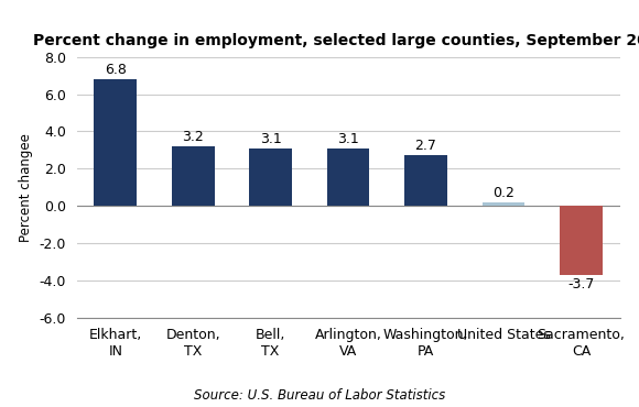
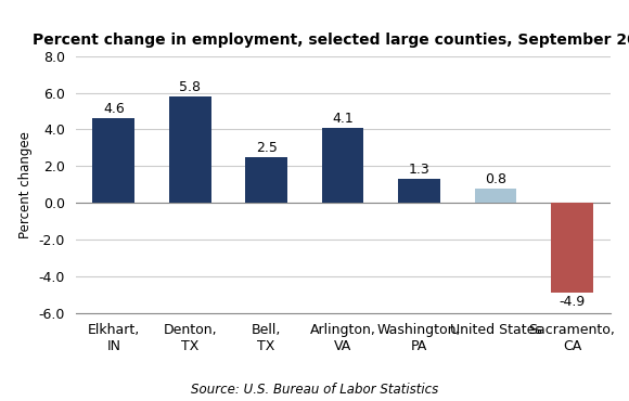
Elkhart, IN: 6.8 -> 4.6
Denton, TX: 3.2 -> 5.8
Bell, TX: 3.1 -> 2.5
Arlington, VA: 3.1 -> 4.1
Washington, PA: 2.7 -> 1.3
United States: 0.2 -> 0.8
Sacramento, CA: -3.7 -> -4.9
